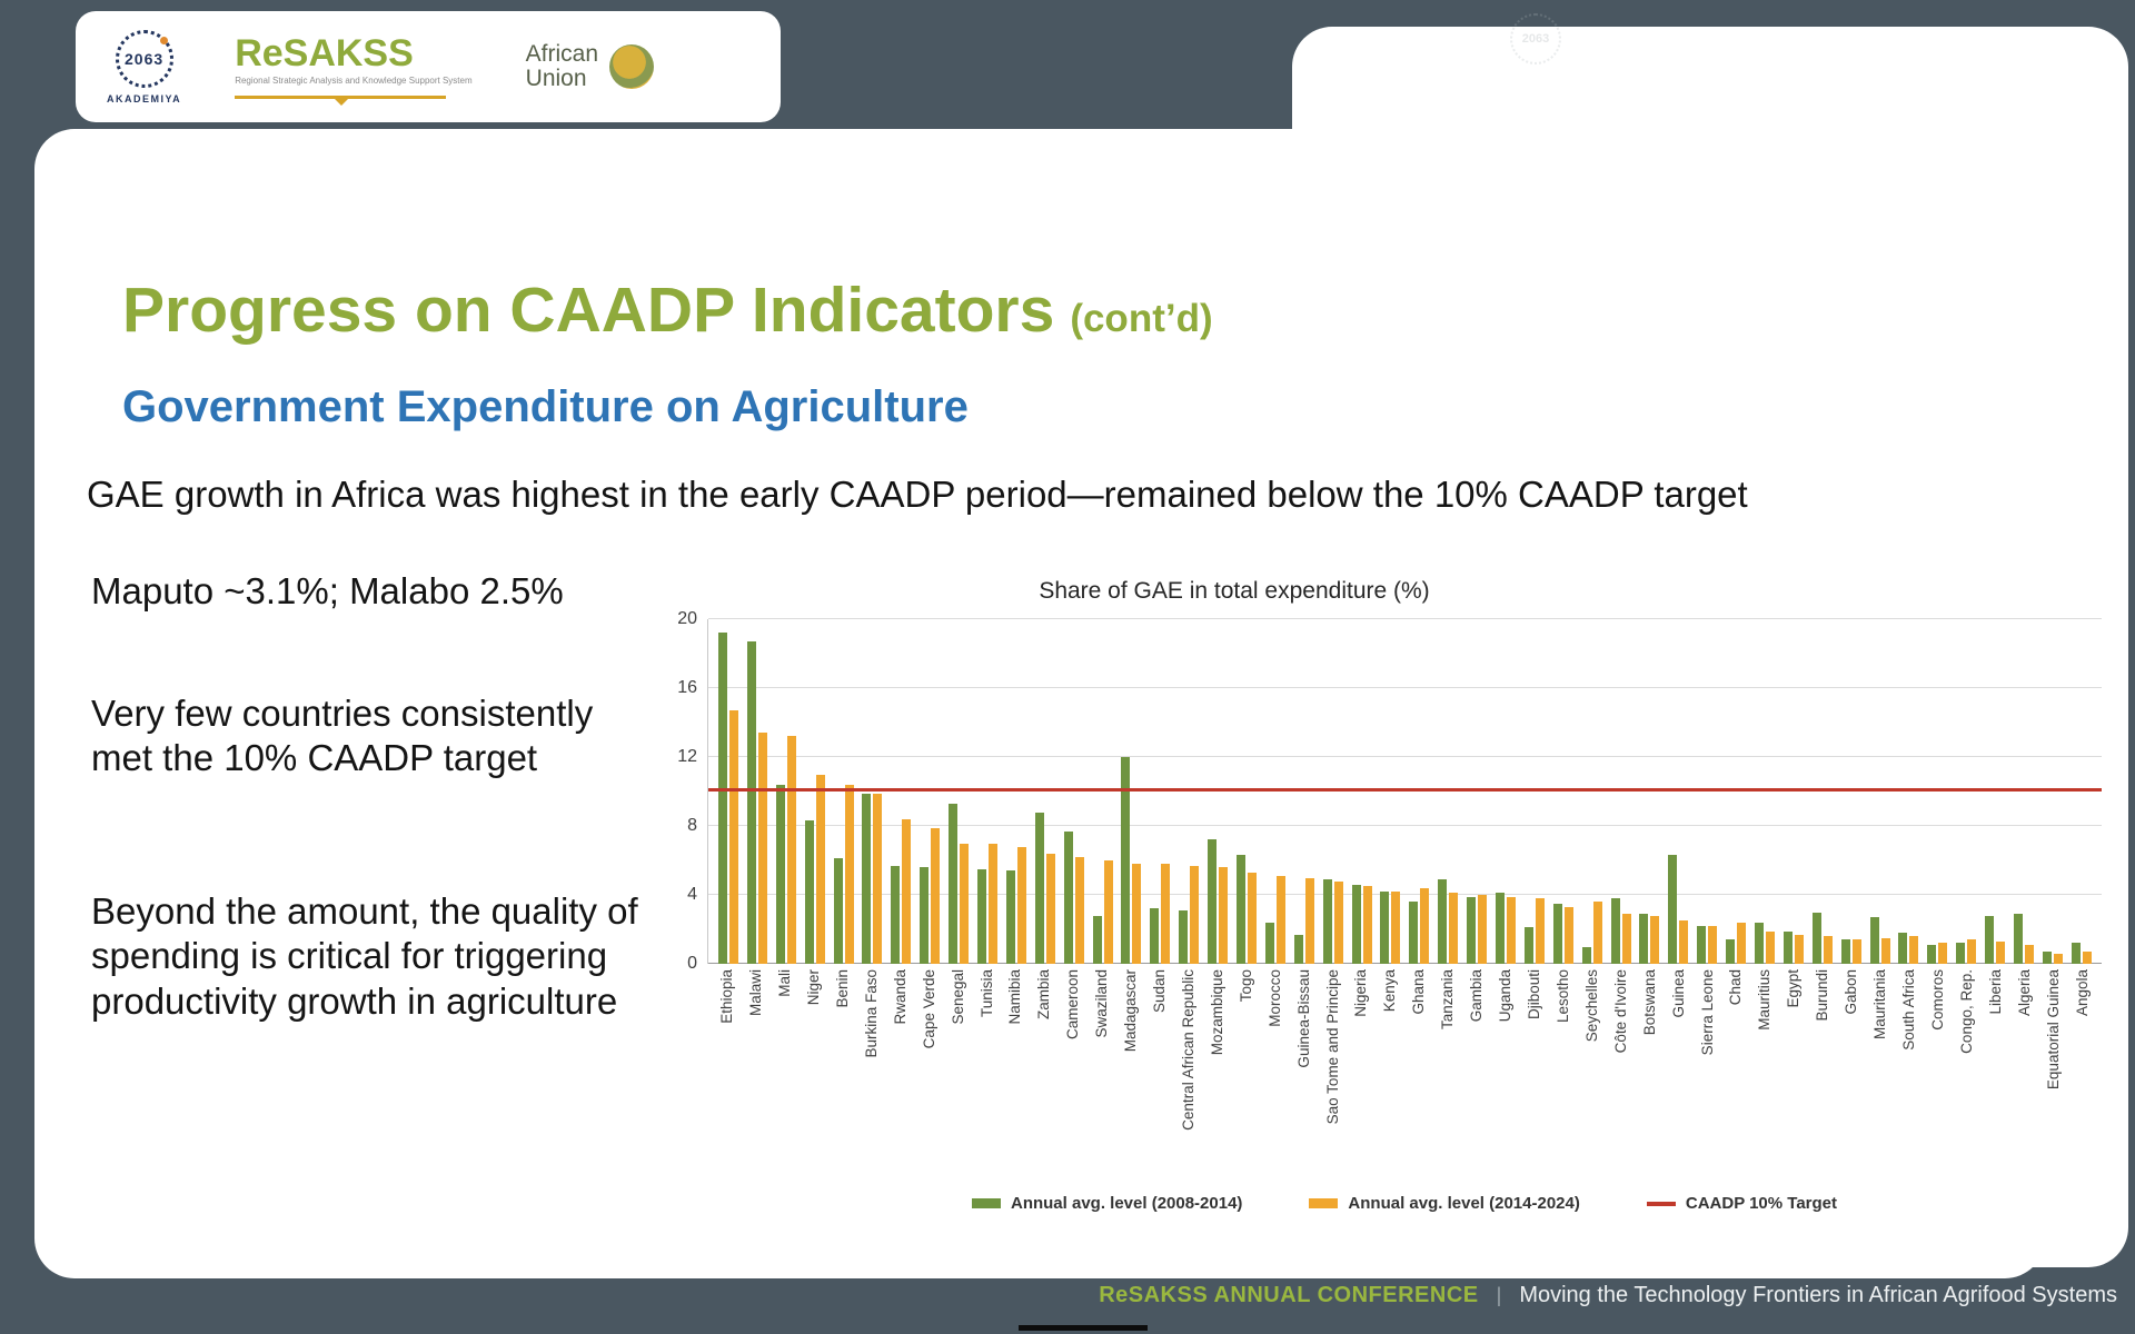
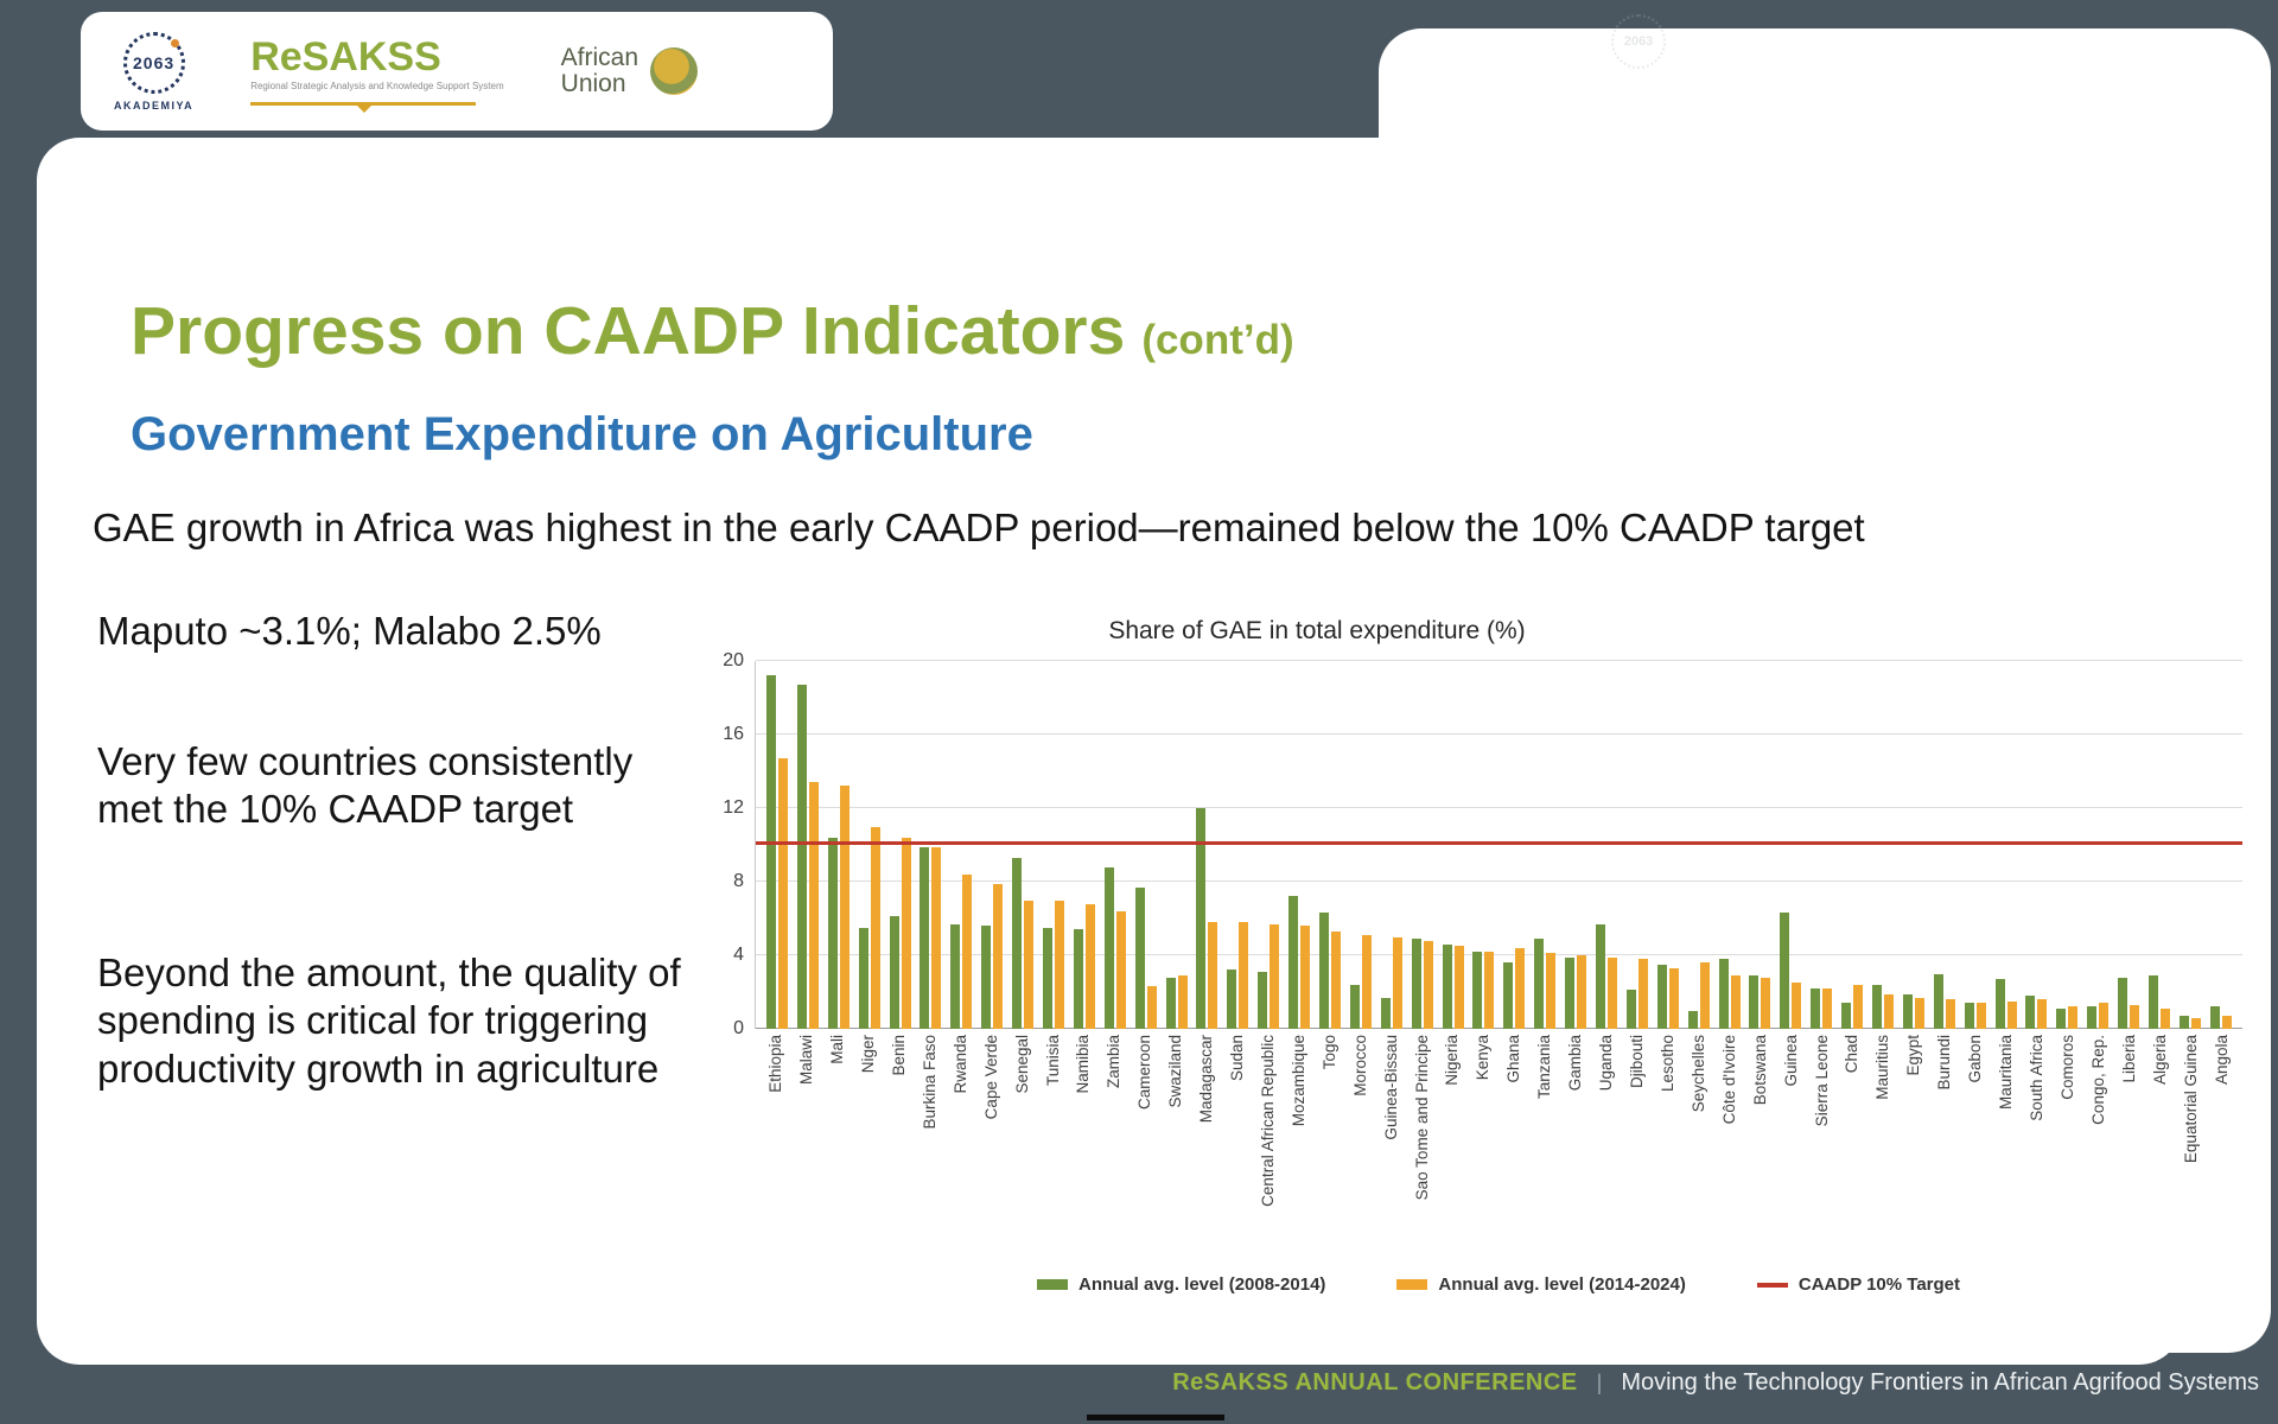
Annual avg. level (2008-2014)/Niger: 8.3 -> 5.5
Annual avg. level (2014-2024)/Cameroon: 6.2 -> 2.3
Annual avg. level (2014-2024)/Swaziland: 6.0 -> 2.9
Annual avg. level (2008-2014)/Uganda: 4.1 -> 5.7
